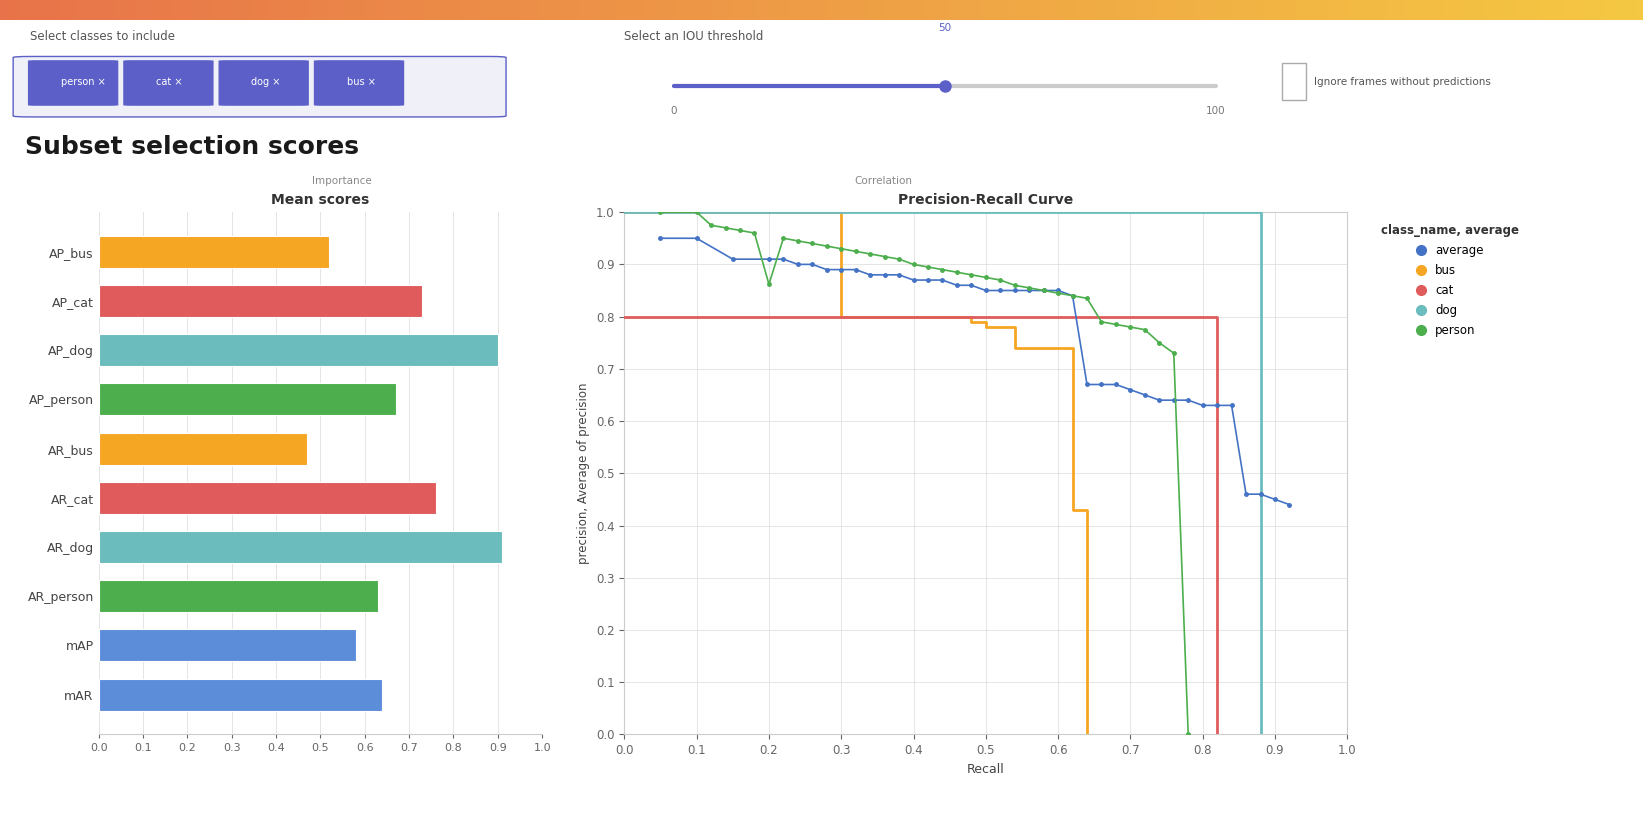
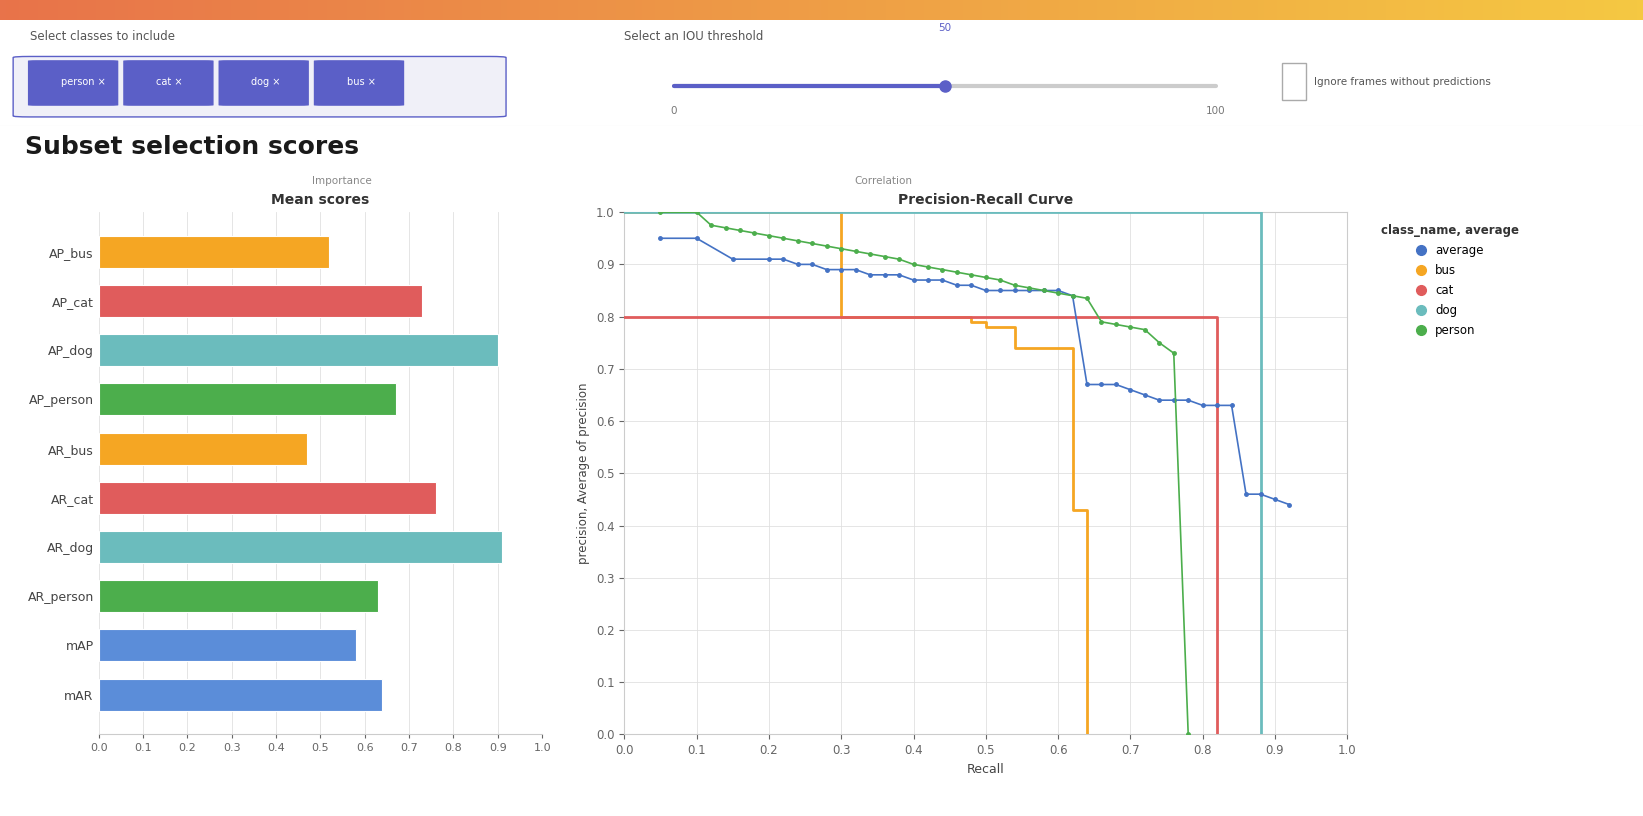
Precision-Recall Curve/person/0.2: 0.862 -> 0.955
